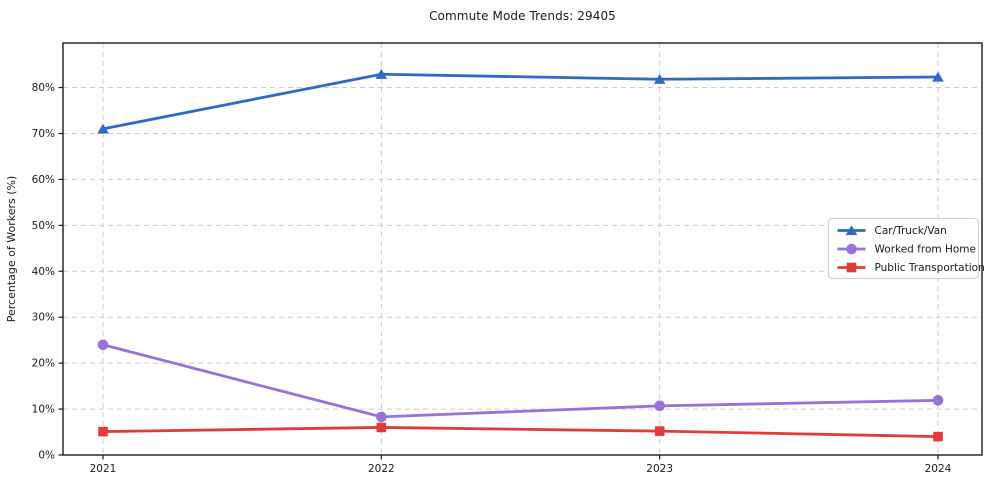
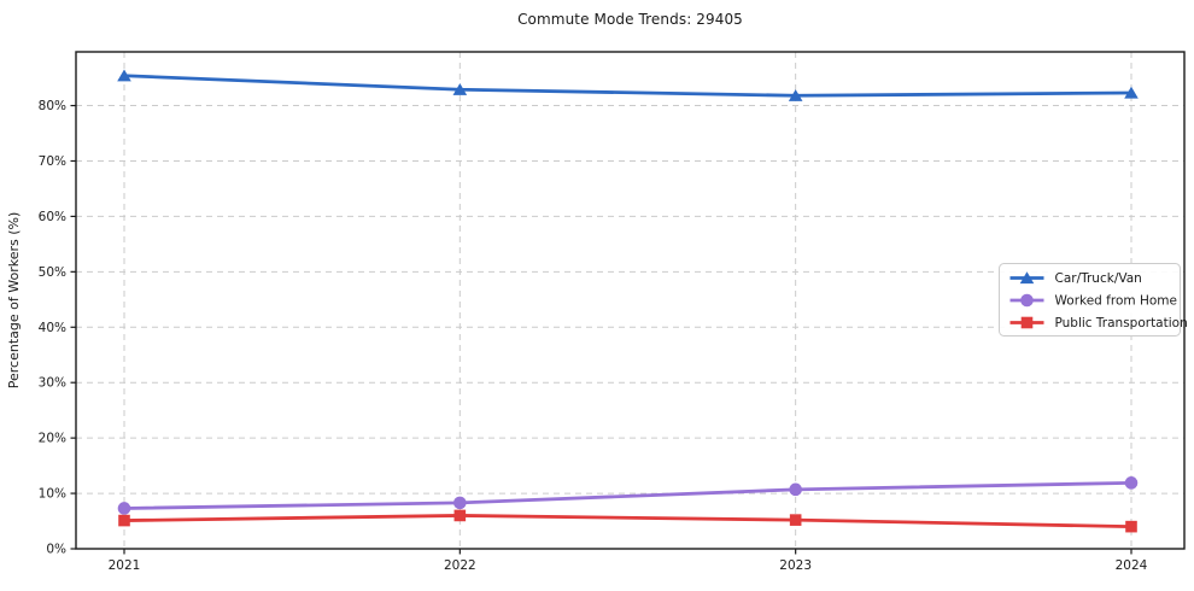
Car/Truck/Van/2021: 71% -> 85%
Worked from Home/2021: 24% -> 7%
